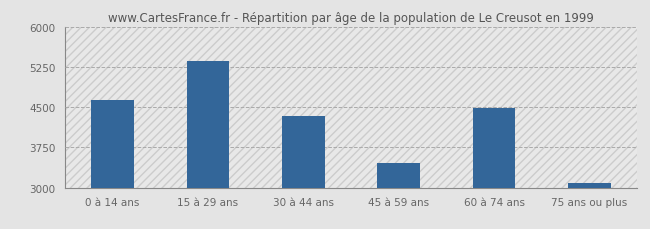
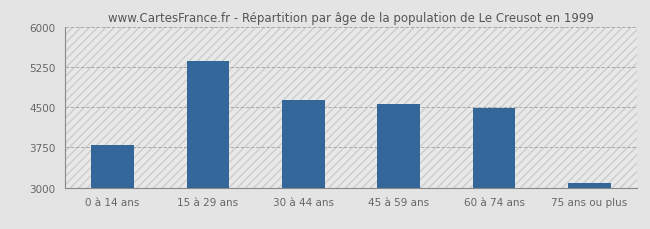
0 à 14 ans: 4640 -> 3800
30 à 44 ans: 4340 -> 4640
45 à 59 ans: 3460 -> 4560
